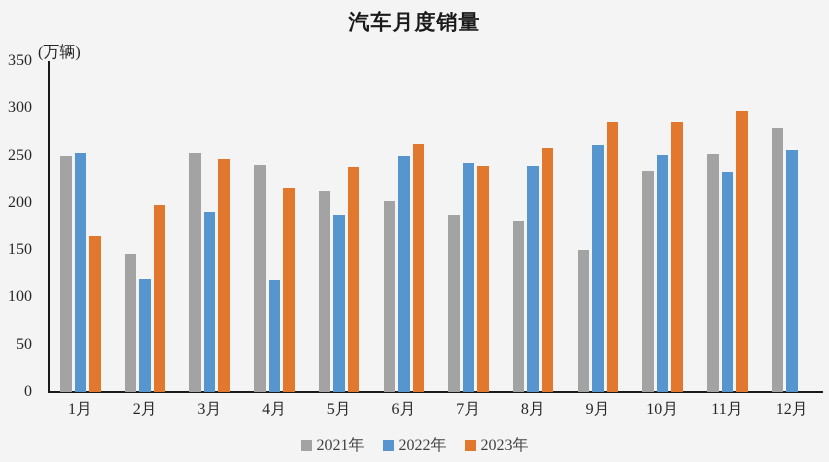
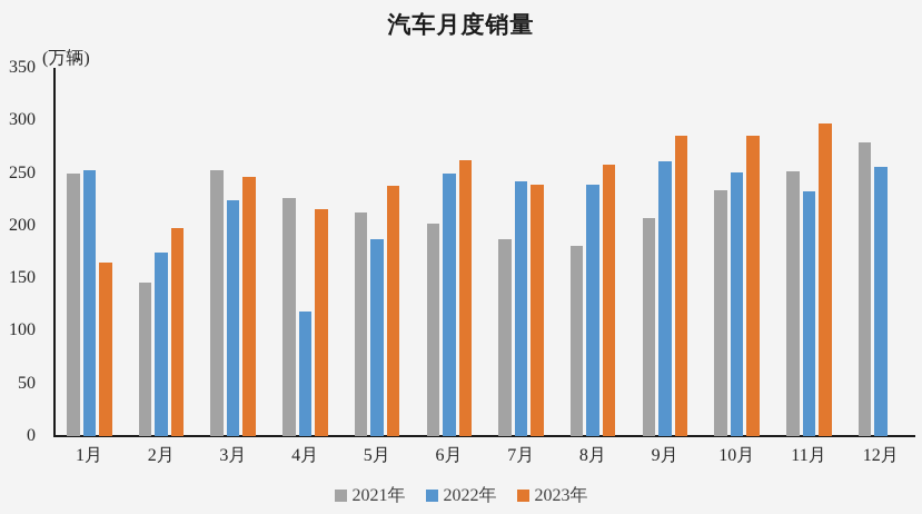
2022年/2月: 120 -> 170
2022年/3月: 190 -> 220
2021年/4月: 240 -> 230
2021年/9月: 150 -> 210
